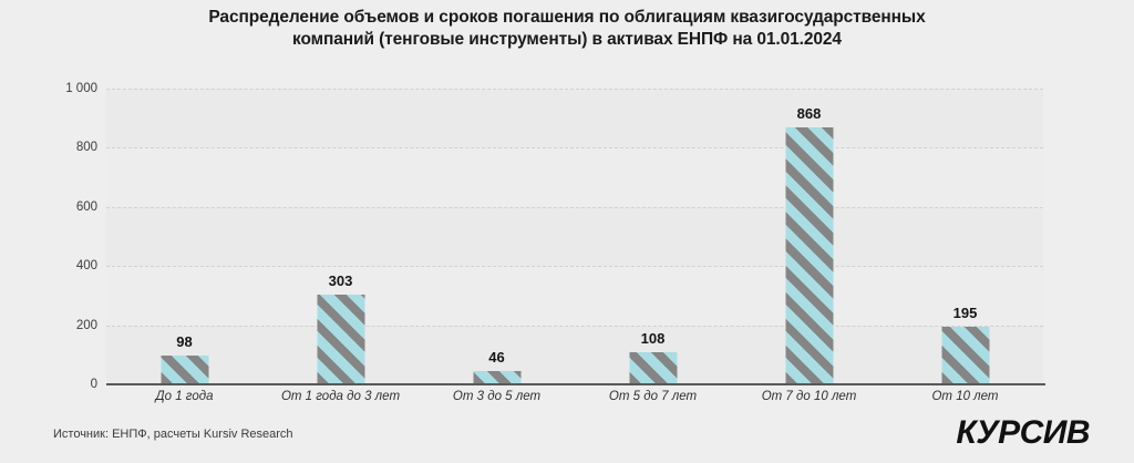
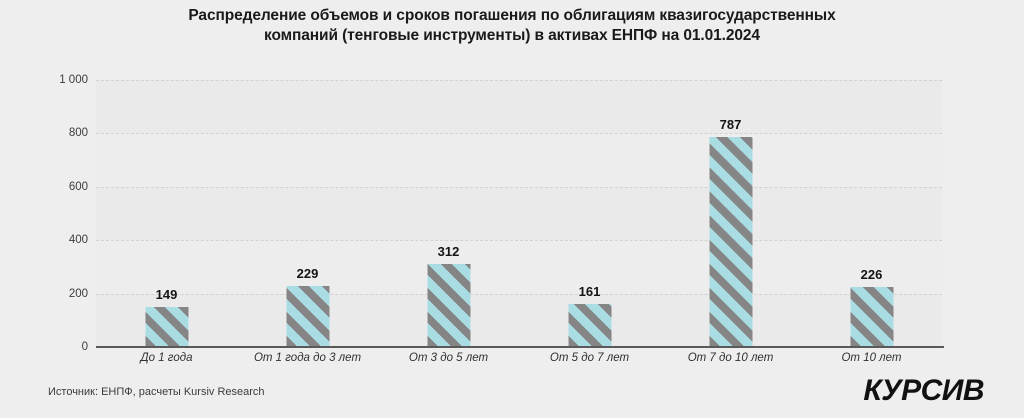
До 1 года: 98 -> 149
От 1 года до 3 лет: 303 -> 229
От 3 до 5 лет: 46 -> 312
От 5 до 7 лет: 108 -> 161
От 7 до 10 лет: 868 -> 787
От 10 лет: 195 -> 226
